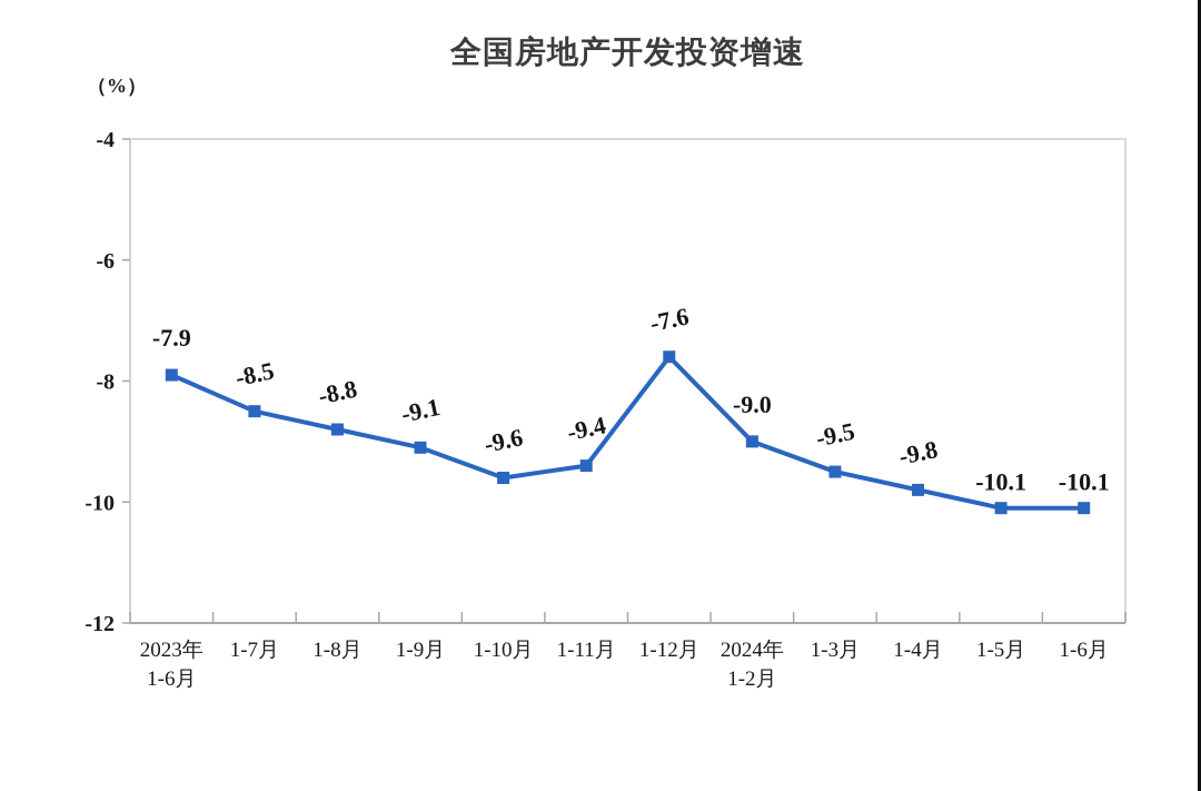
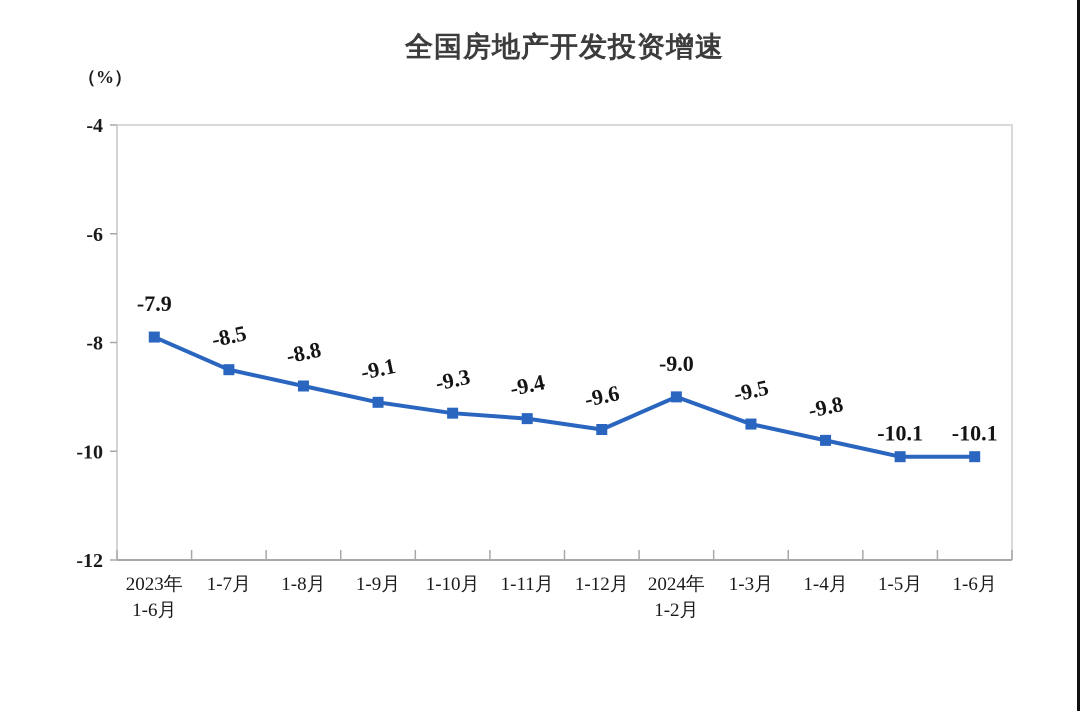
1-10月: -9.6 -> -9.3
1-12月: -7.6 -> -9.6
